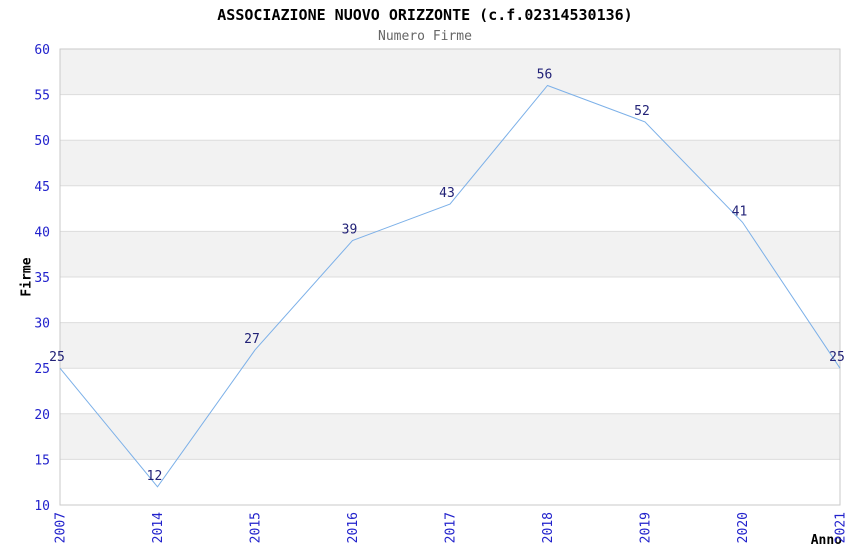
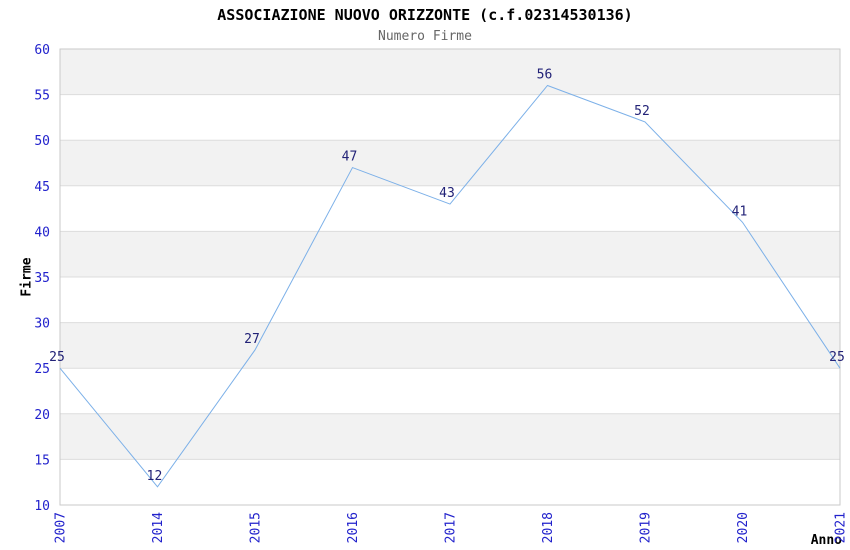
2016: 39 -> 47
